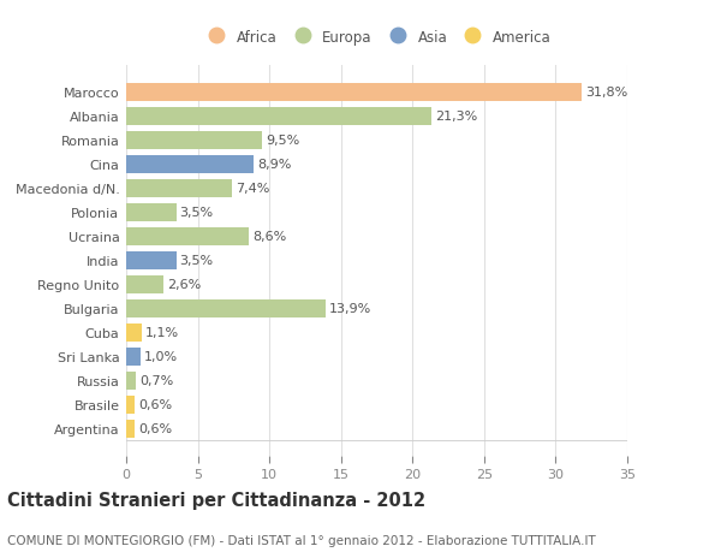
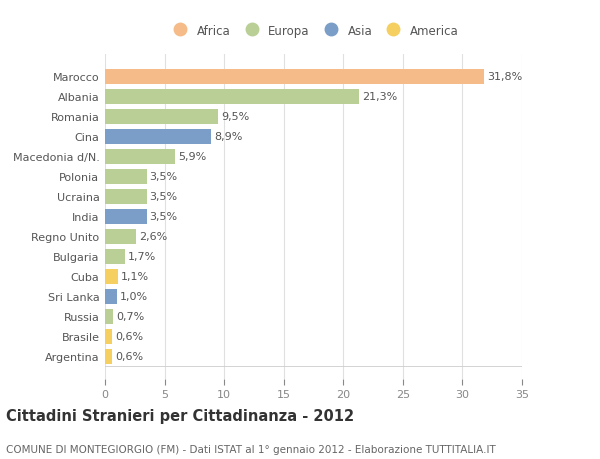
Macedonia d/N.: 7,4% -> 5,9%
Ucraina: 8,6% -> 3,5%
Bulgaria: 13,9% -> 1,7%
